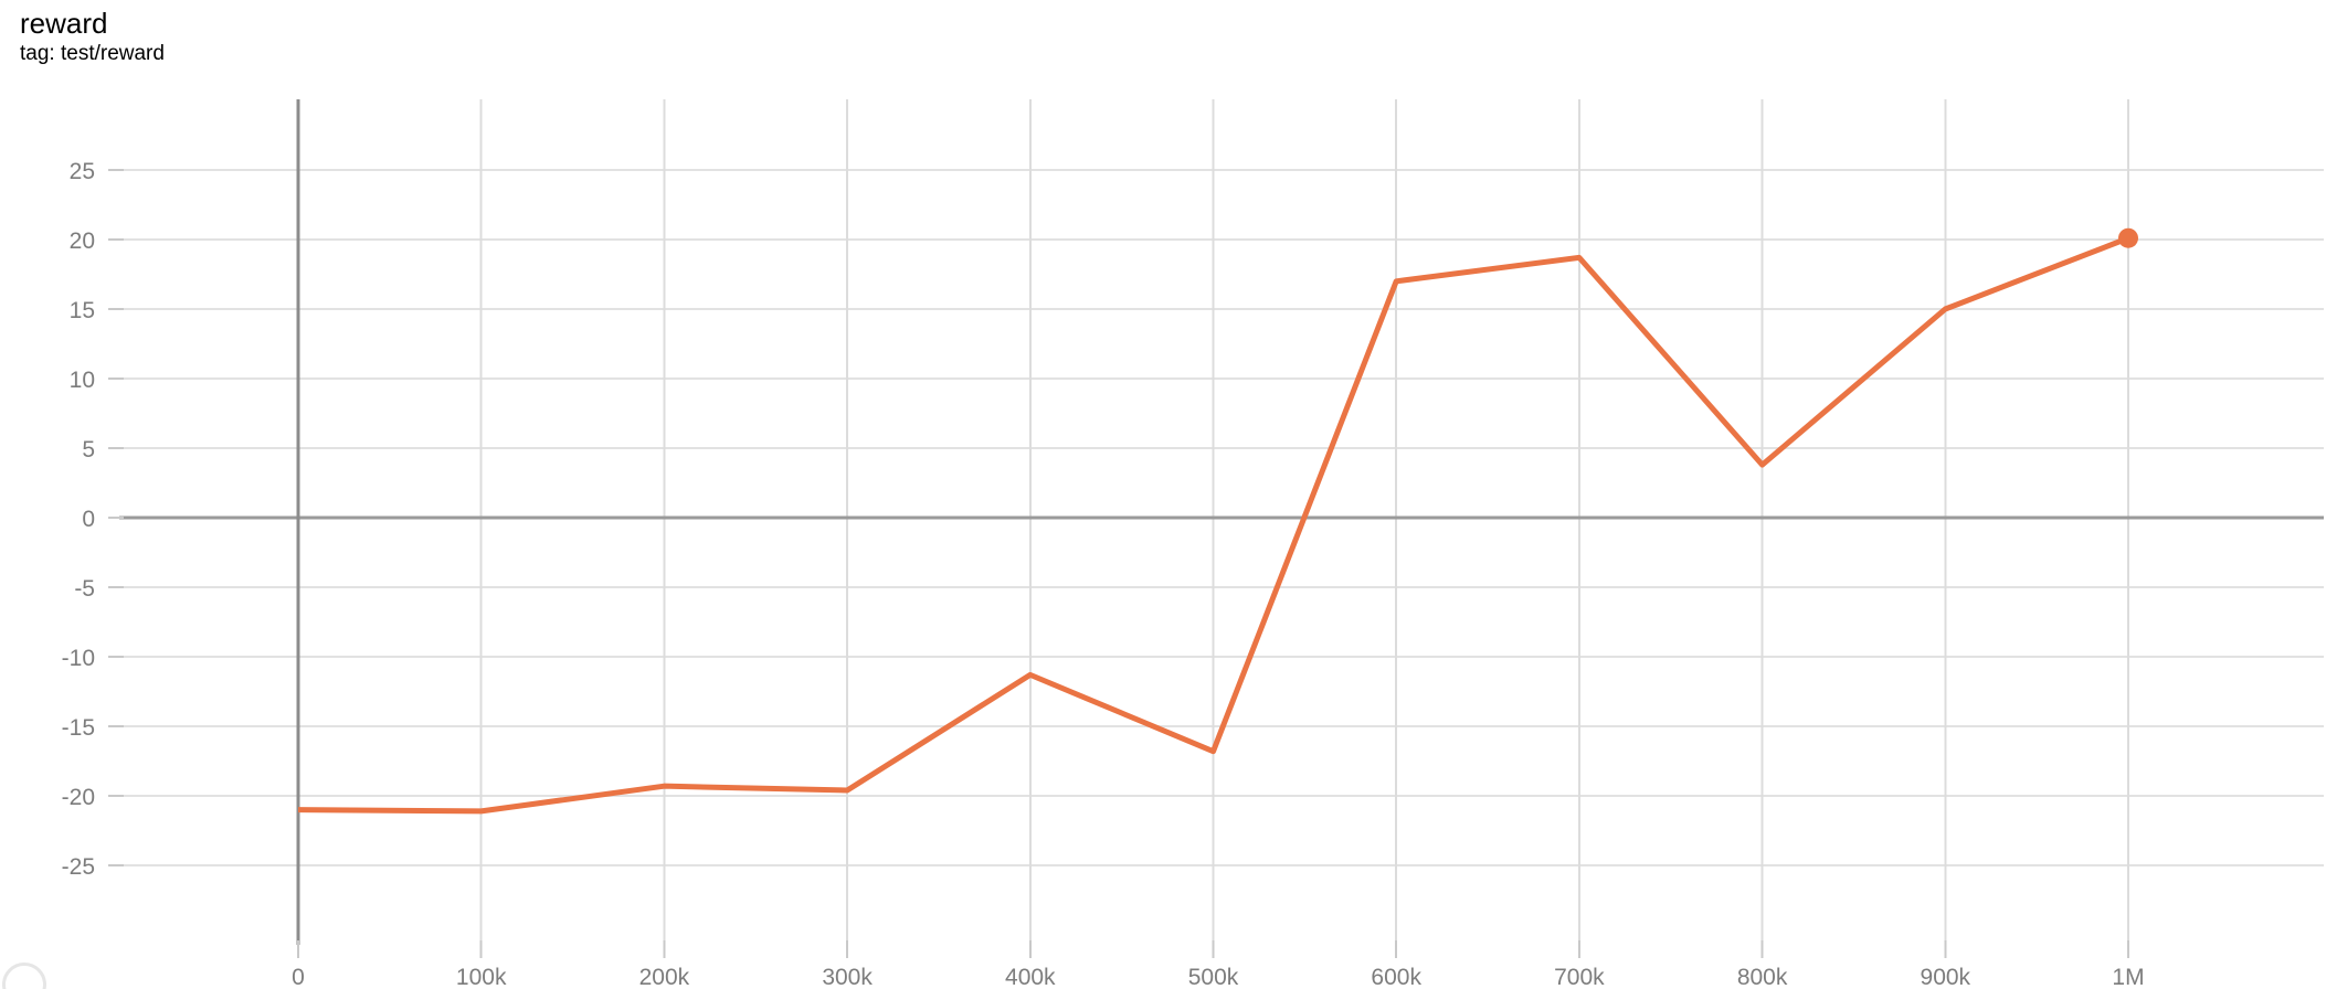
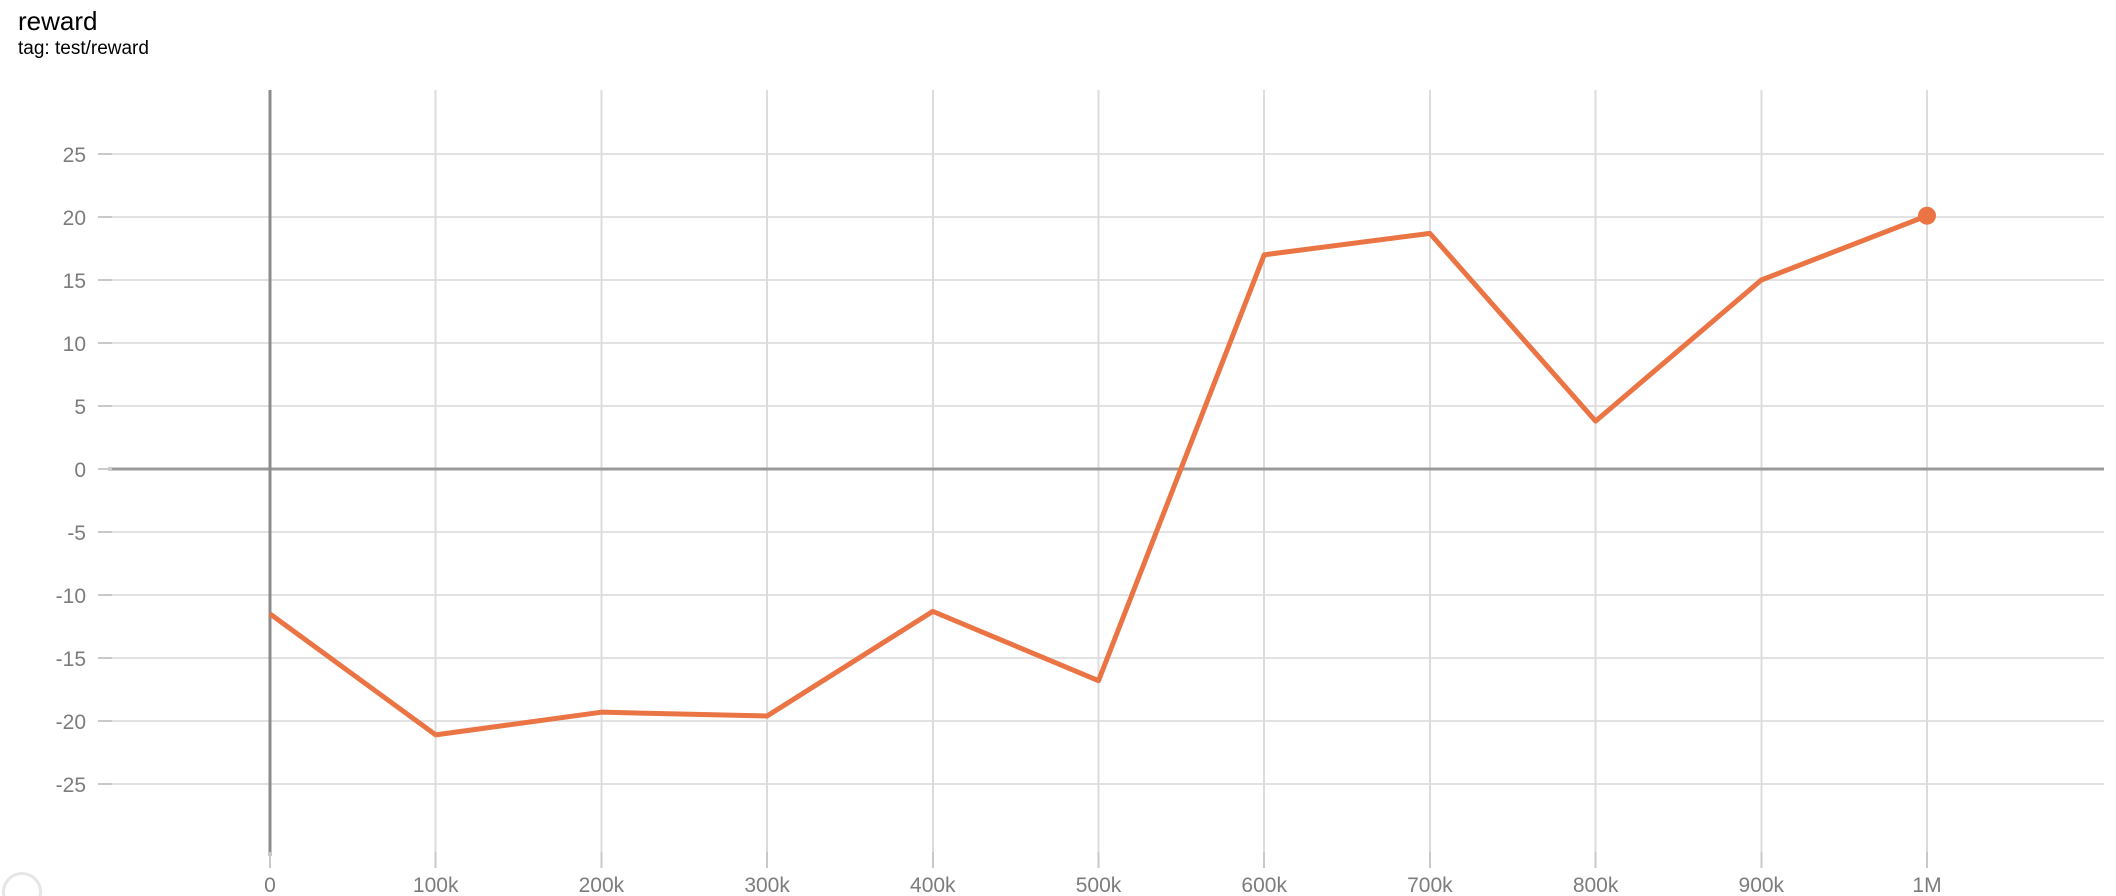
0: -21.0 -> -11.5
